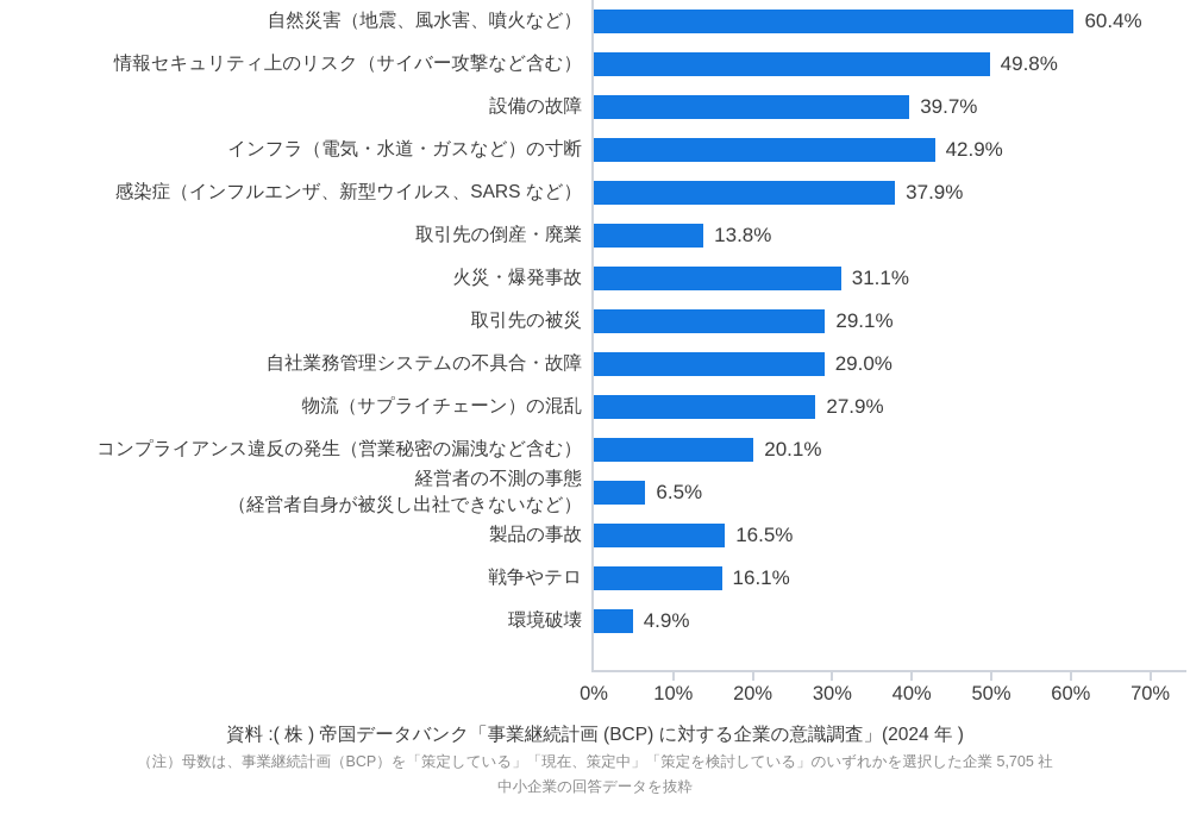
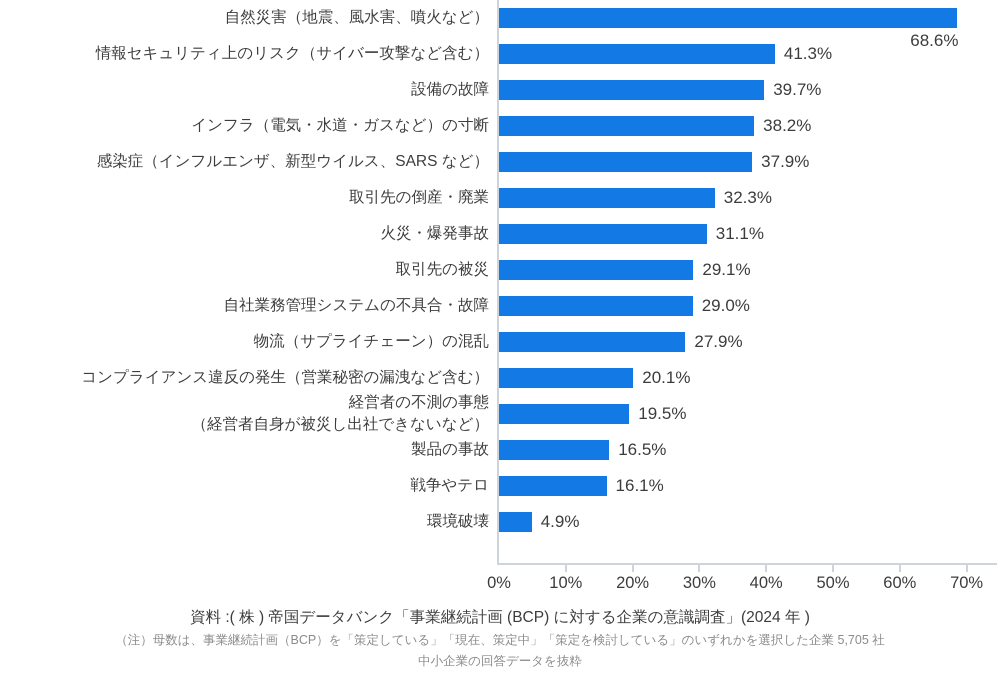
自然災害（地震、風水害、噴火など）: 60.4% -> 68.6%
情報セキュリティ上のリスク（サイバー攻撃など含む）: 49.8% -> 41.3%
インフラ（電気・水道・ガスなど）の寸断: 42.9% -> 38.2%
取引先の倒産・廃業: 13.8% -> 32.3%
経営者の不測の事態 （経営者自身が被災し出社できないなど）: 6.5% -> 19.5%
